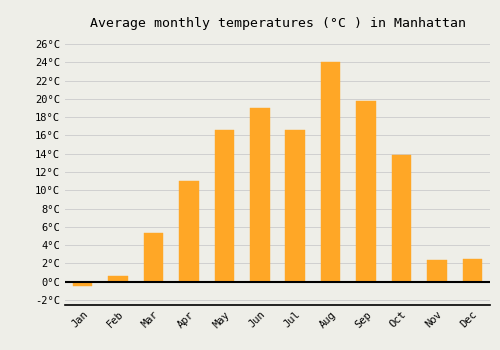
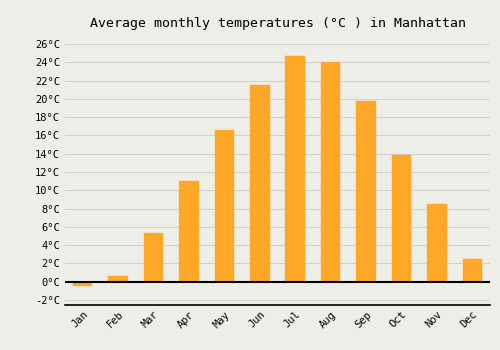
Jun: 19.0°C -> 21.5°C
Jul: 16.6°C -> 24.7°C
Nov: 2.4°C -> 8.5°C
